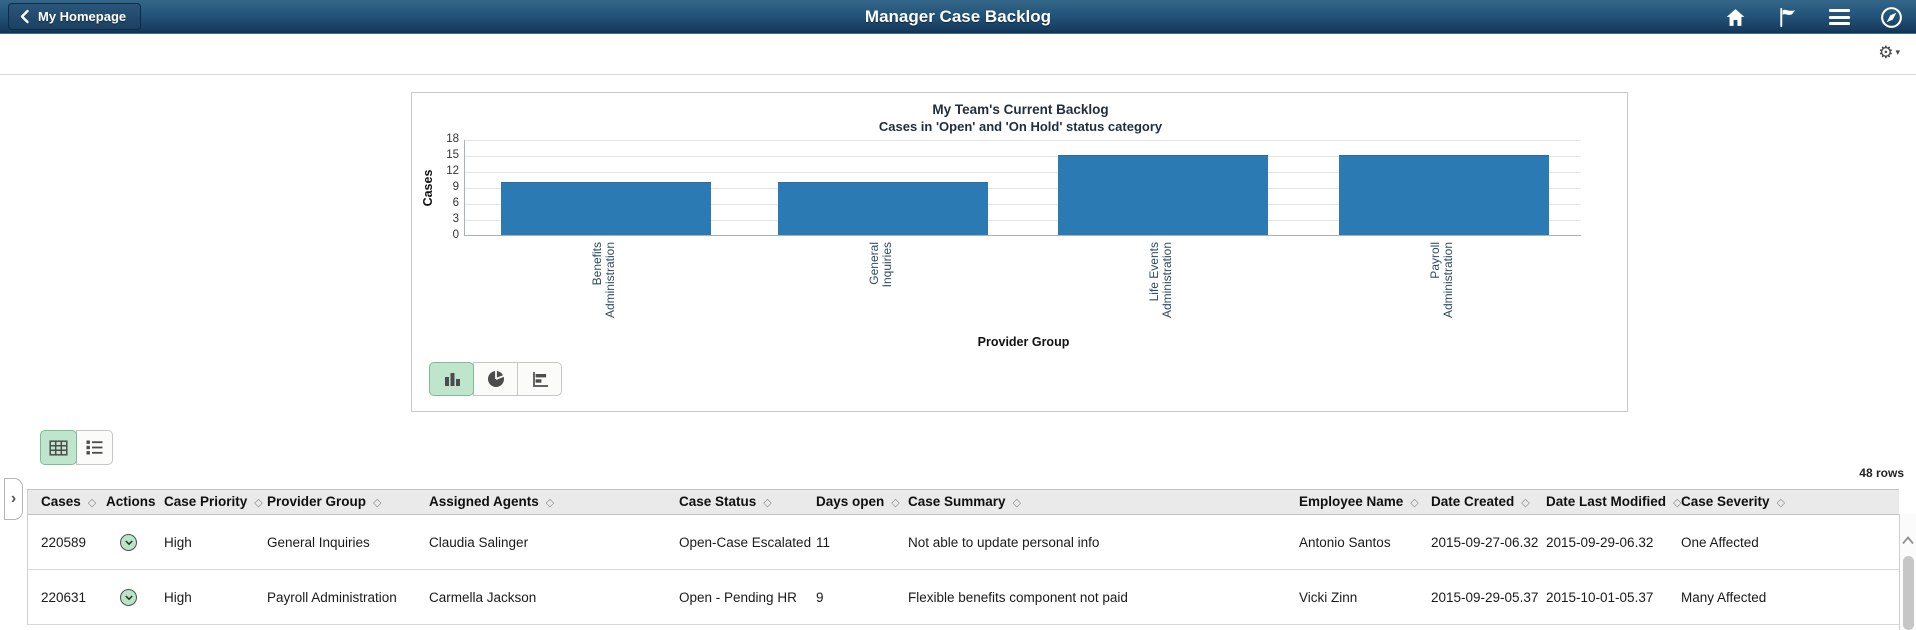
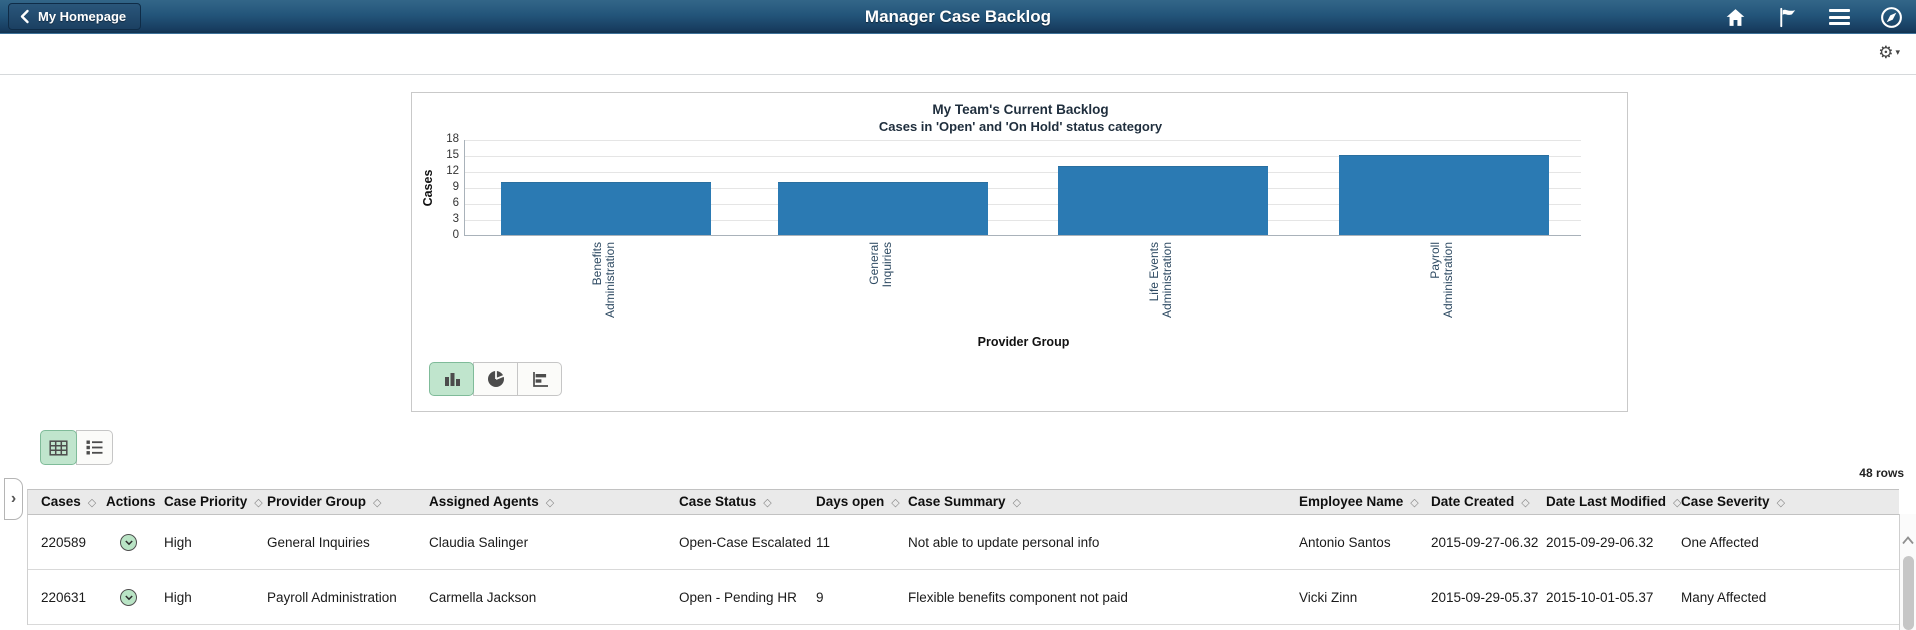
Life Events Administration: 15 -> 13
